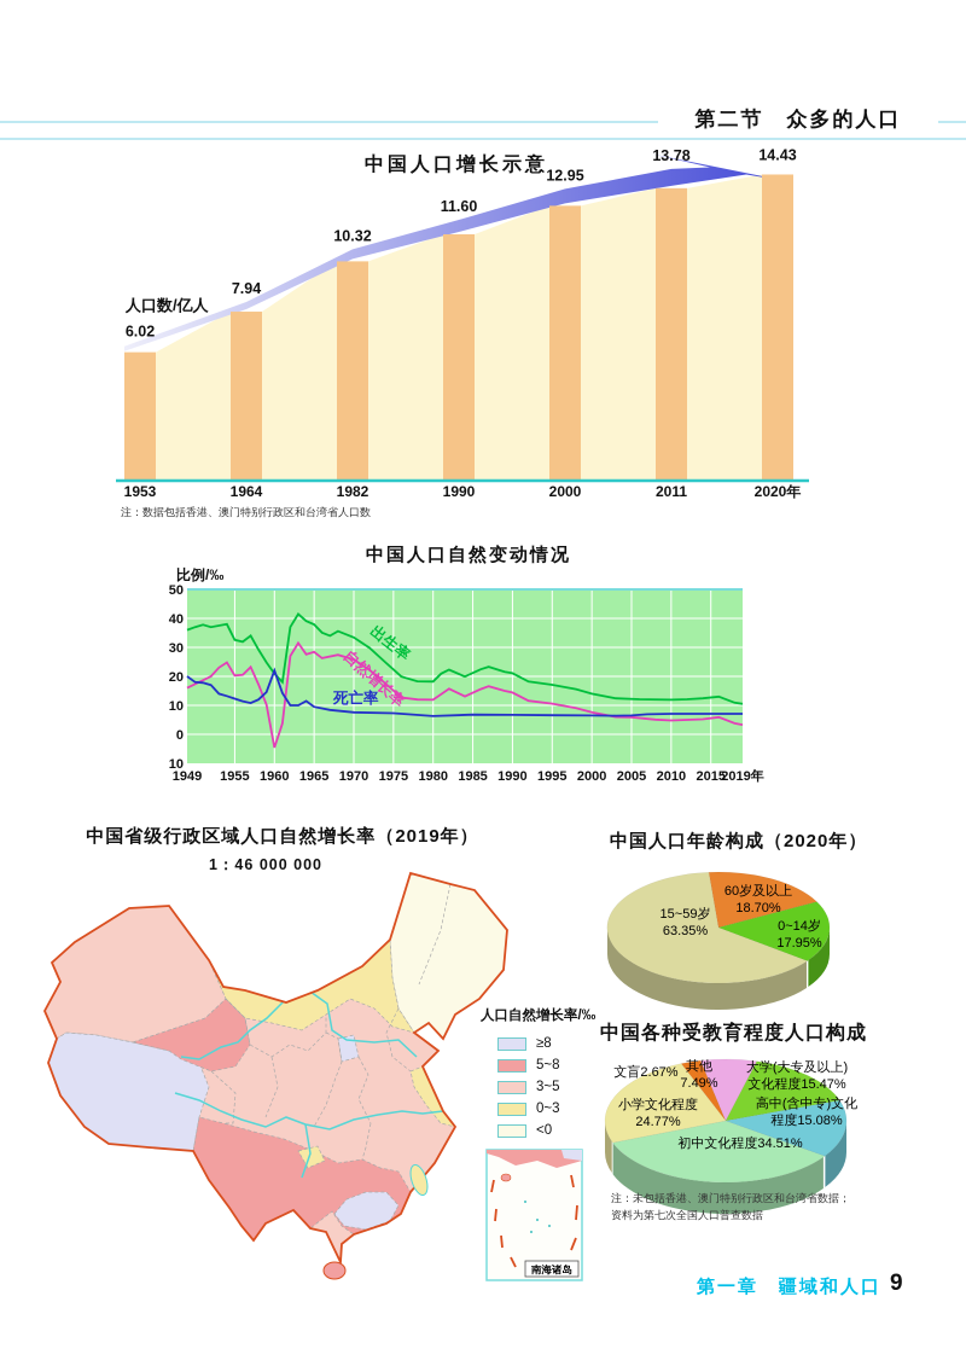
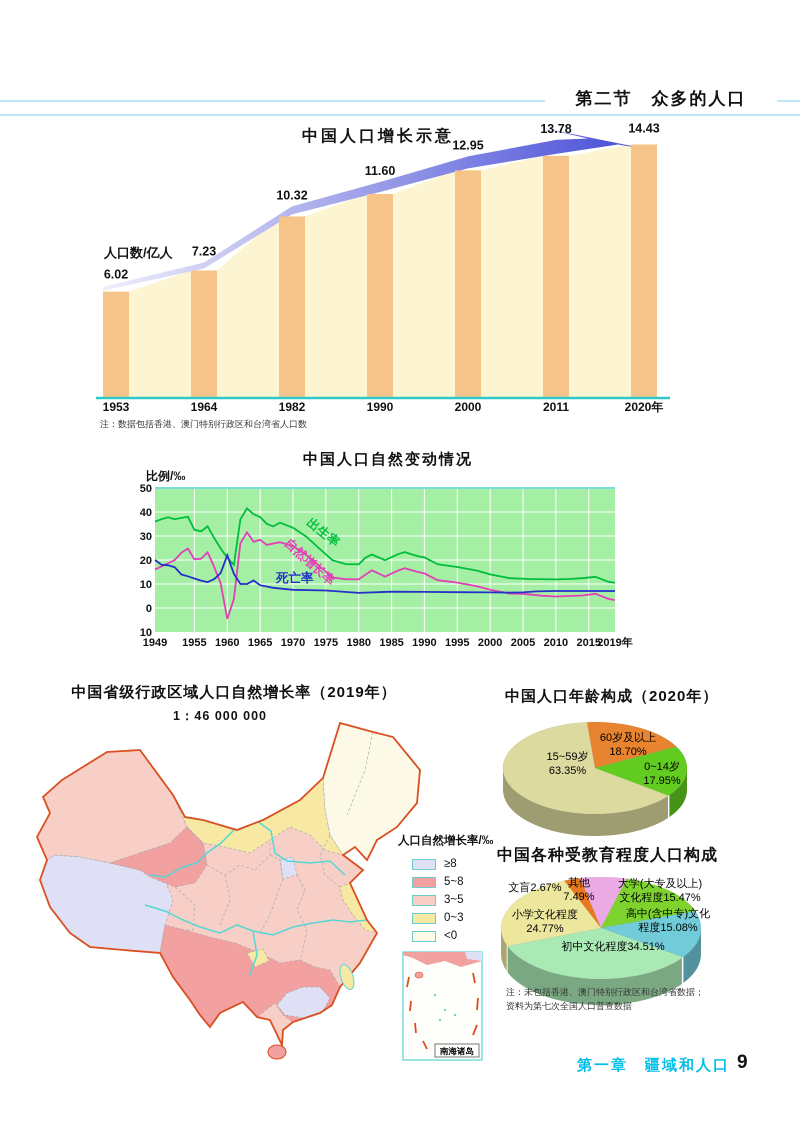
中国人口增长示意/1964: 7.94 -> 7.23
